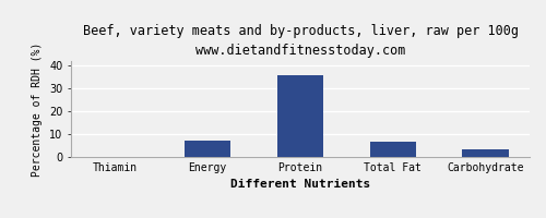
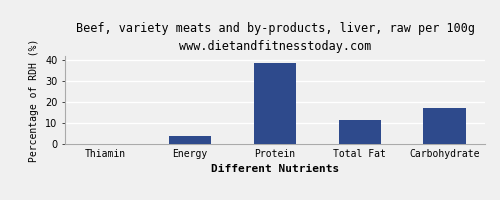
Energy: 7.0 -> 4.0
Protein: 36.0 -> 38.5
Total Fat: 6.5 -> 11.5
Carbohydrate: 3.5 -> 17.0
